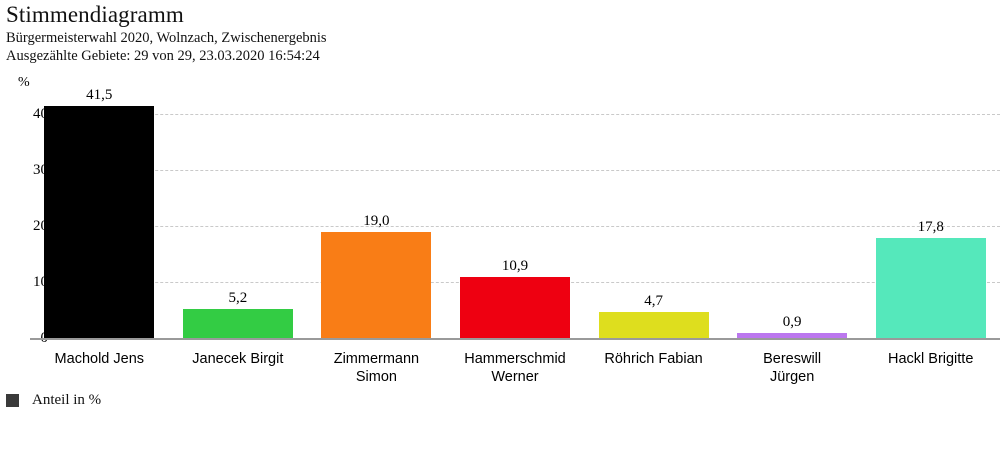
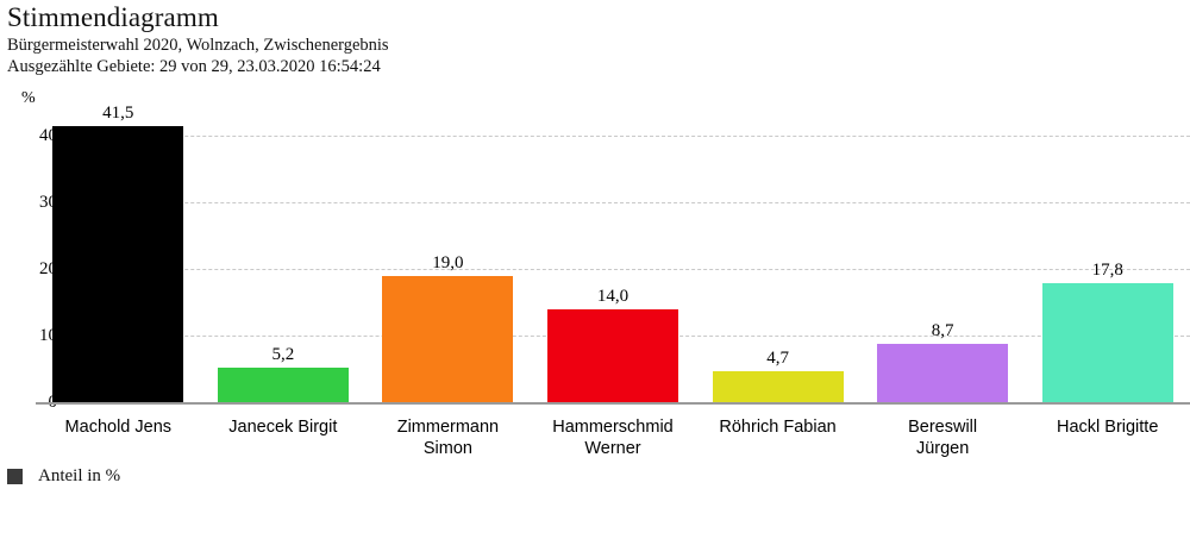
Hammerschmid Werner: 10,9 -> 14,0
Bereswill Jürgen: 0,9 -> 8,7
